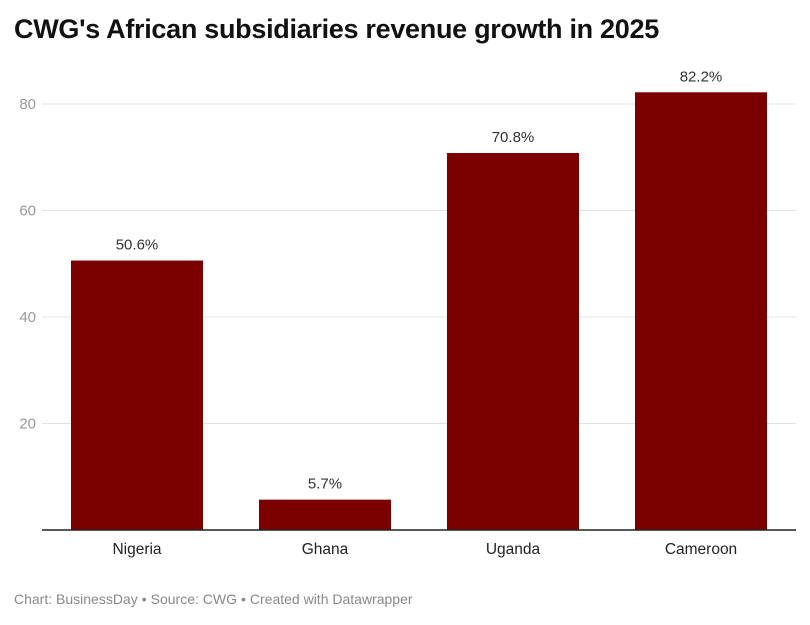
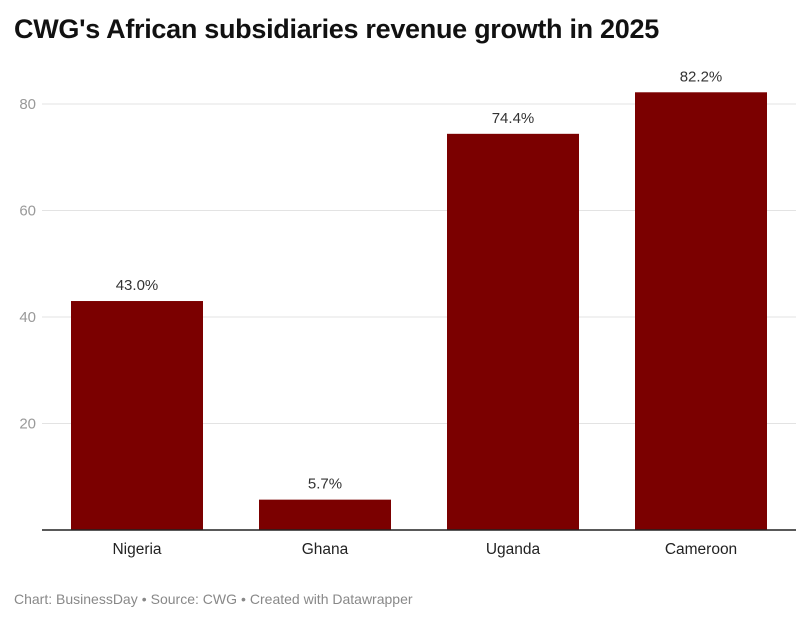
Nigeria: 50.6% -> 43.0%
Uganda: 70.8% -> 74.4%
